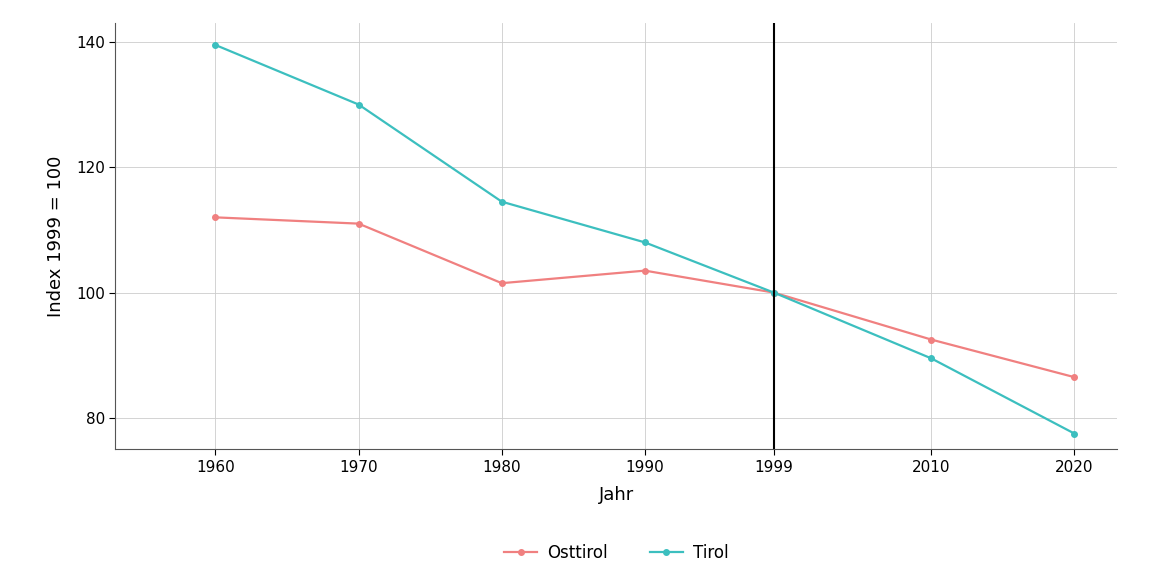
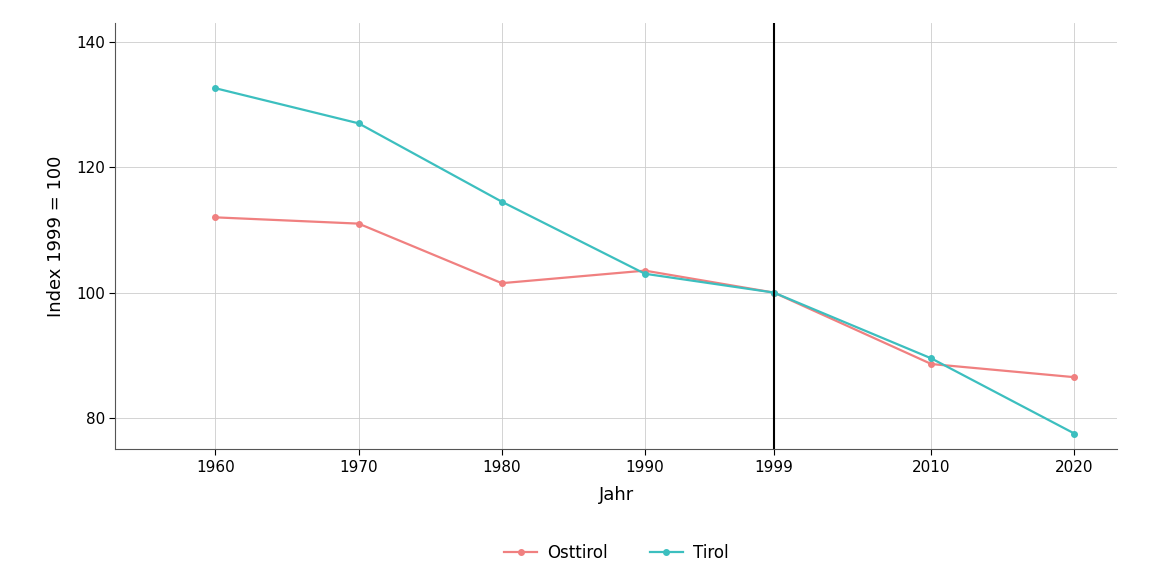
Tirol/1960: 139.5 -> 132.6
Tirol/1970: 130.0 -> 127.0
Tirol/1990: 108.0 -> 103.0
Osttirol/2010: 92.5 -> 88.6
